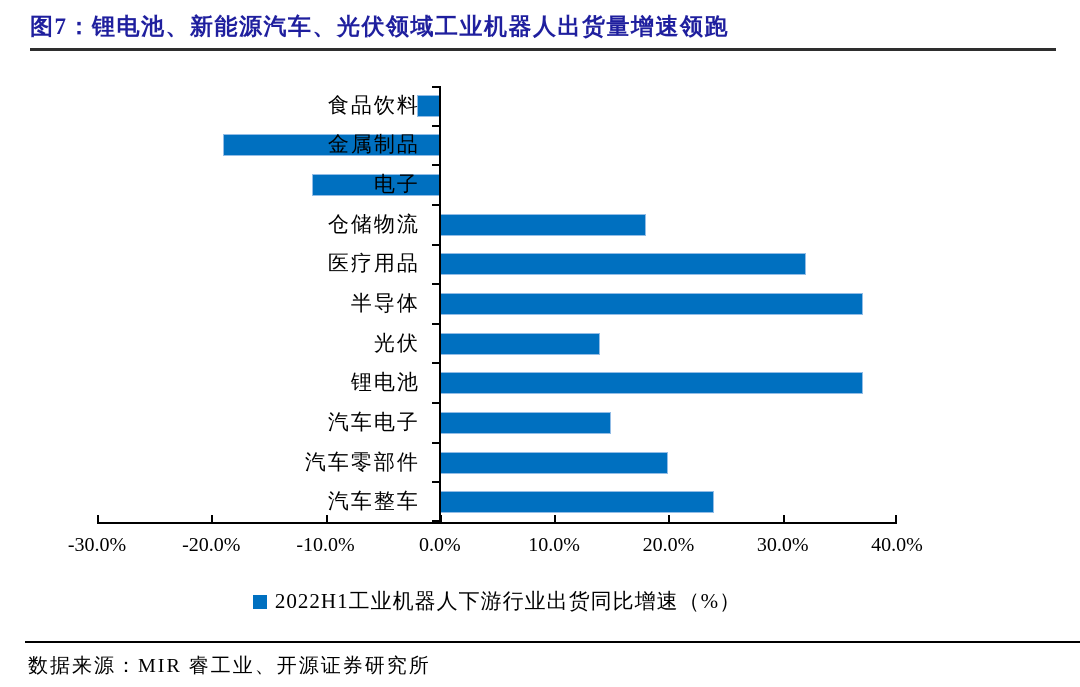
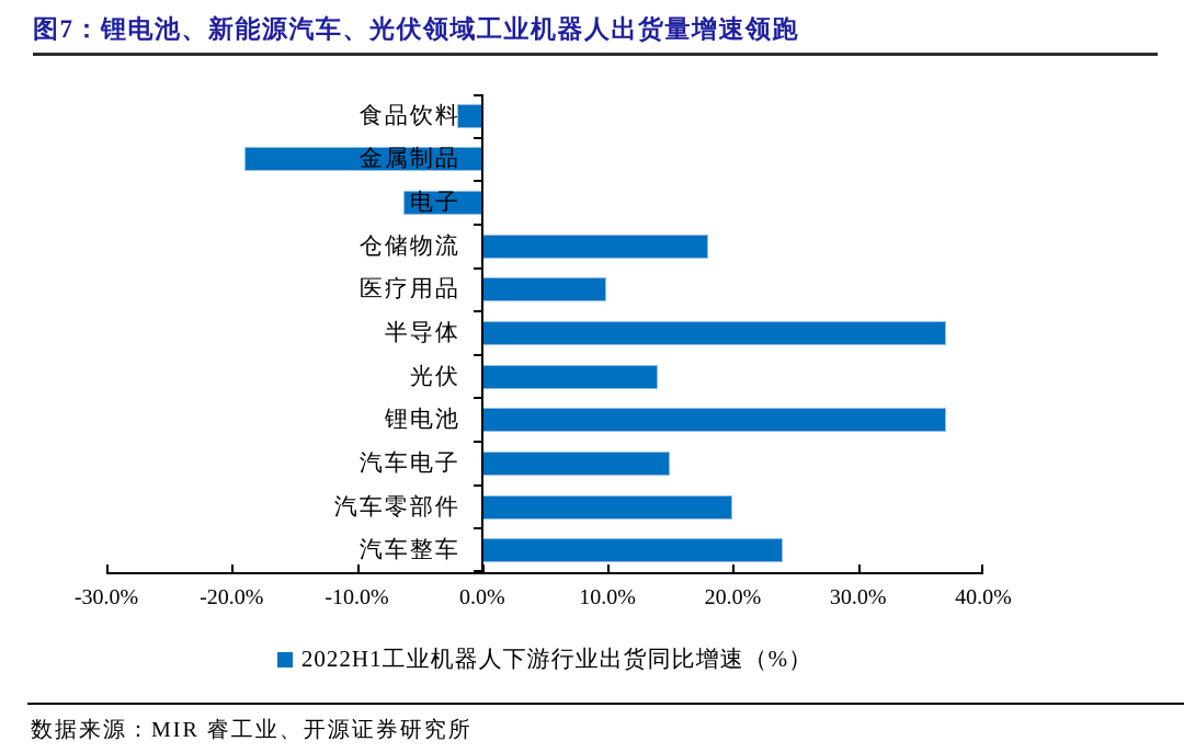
电子: -11.2% -> -6.3%
医疗用品: 32.0% -> 9.9%
